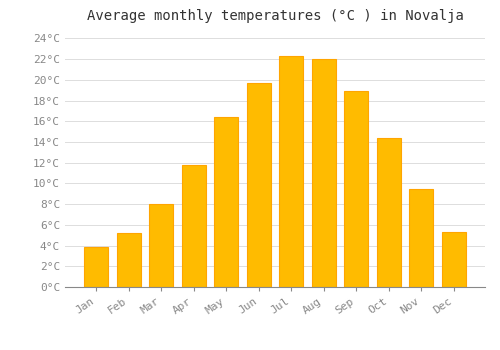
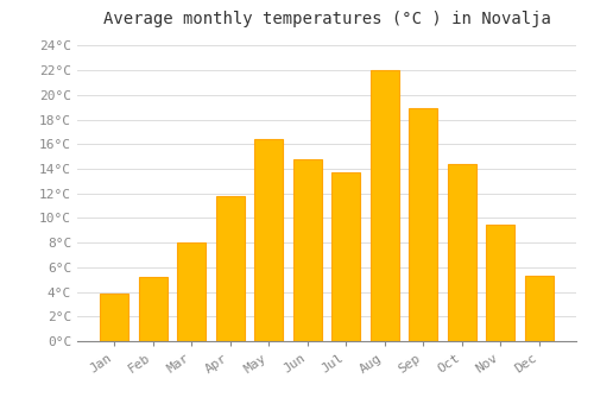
Jun: 19.7°C -> 14.8°C
Jul: 22.3°C -> 13.7°C
